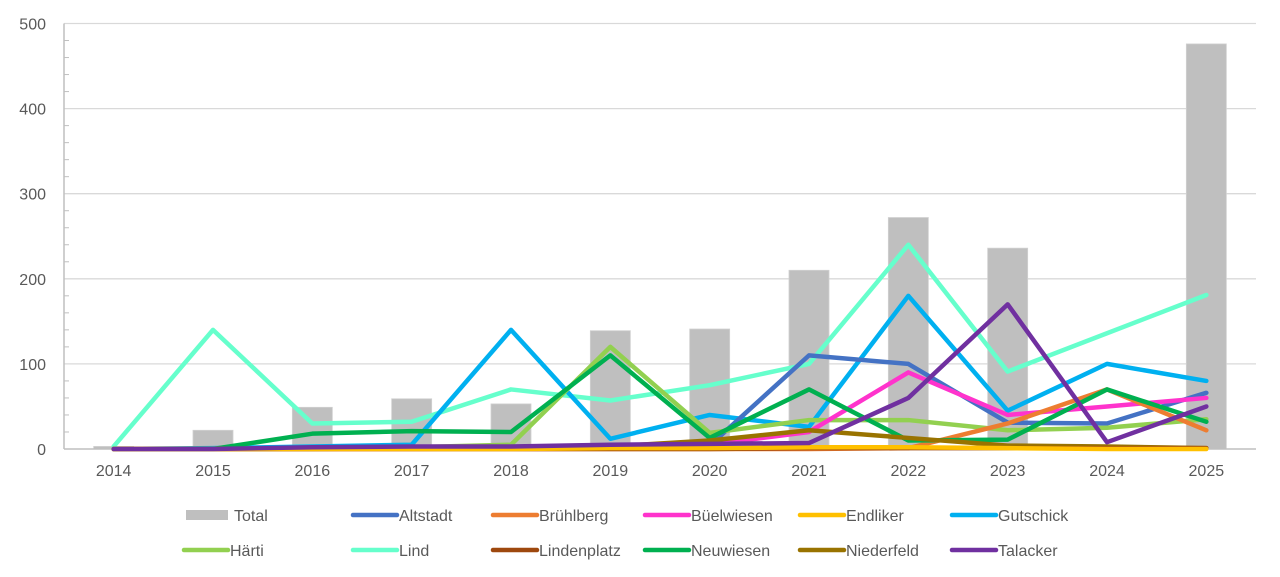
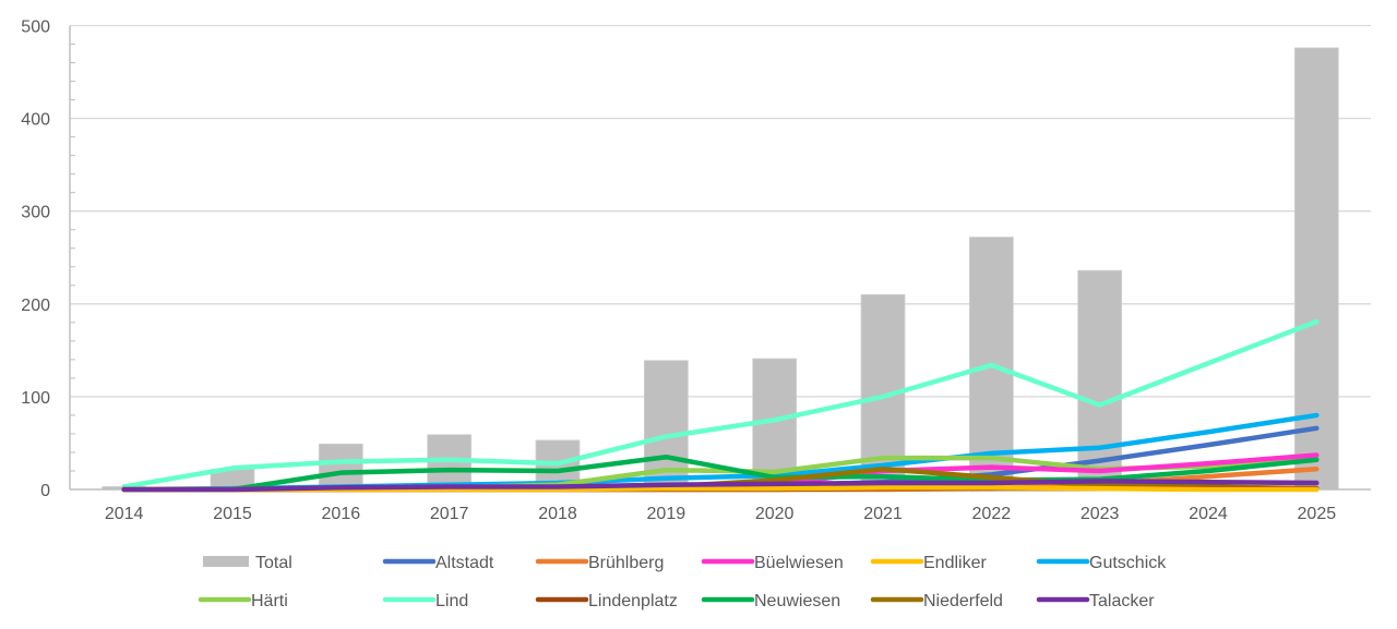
Lind/2015: 140 -> 20
Gutschick/2018: 140 -> 10
Lind/2018: 70 -> 30
Härti/2019: 120 -> 20
Neuwiesen/2019: 110 -> 40
Gutschick/2020: 40 -> 20
Altstadt/2021: 110 -> 10
Neuwiesen/2021: 70 -> 10
Altstadt/2022: 100 -> 20
Büelwiesen/2022: 90 -> 20
Gutschick/2022: 180 -> 40
Lind/2022: 240 -> 130
Talacker/2022: 60 -> 10
Brühlberg/2023: 30 -> 10
Büelwiesen/2023: 40 -> 20
Talacker/2023: 170 -> 10
Altstadt/2024: 30 -> 50
Brühlberg/2024: 70 -> 10
Büelwiesen/2024: 50 -> 30
Gutschick/2024: 100 -> 60
Neuwiesen/2024: 70 -> 20
Büelwiesen/2025: 60 -> 40
Talacker/2025: 50 -> 10
